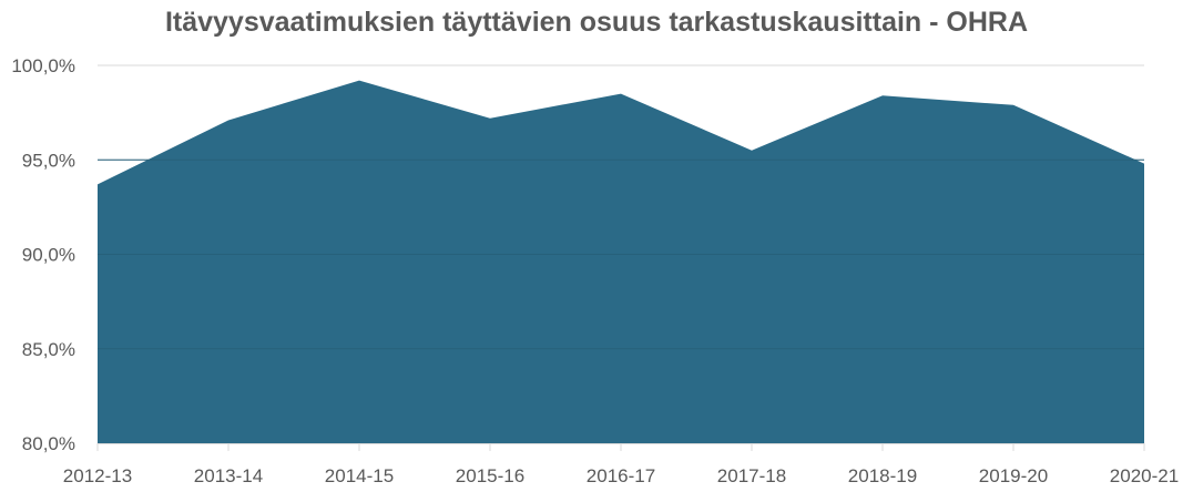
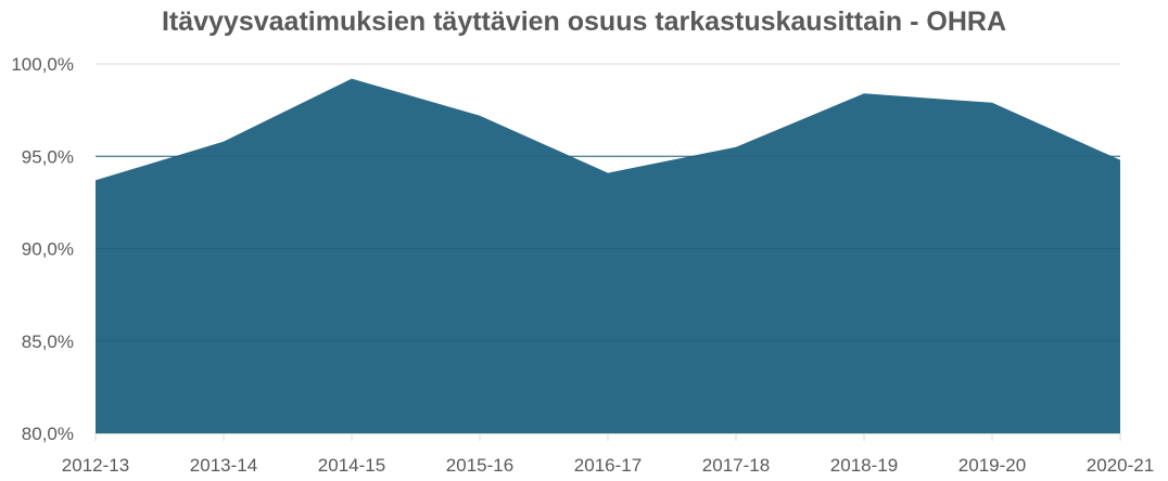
2013-14: 97,1% -> 95,8%
2016-17: 98,5% -> 94,1%
